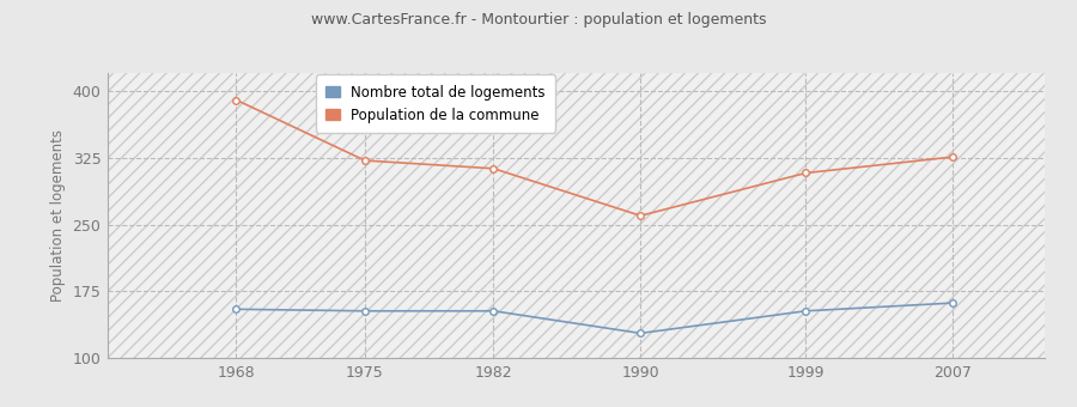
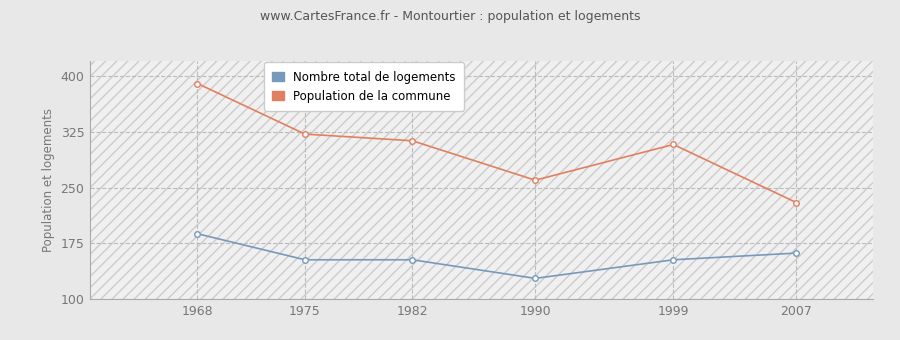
Nombre total de logements/1968: 155 -> 188
Population de la commune/2007: 326 -> 230
